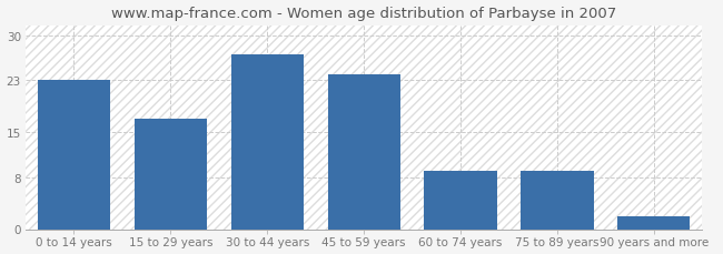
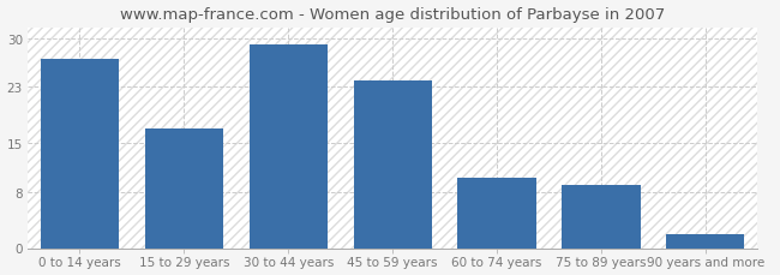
0 to 14 years: 23 -> 27
30 to 44 years: 27 -> 29
60 to 74 years: 9 -> 10
